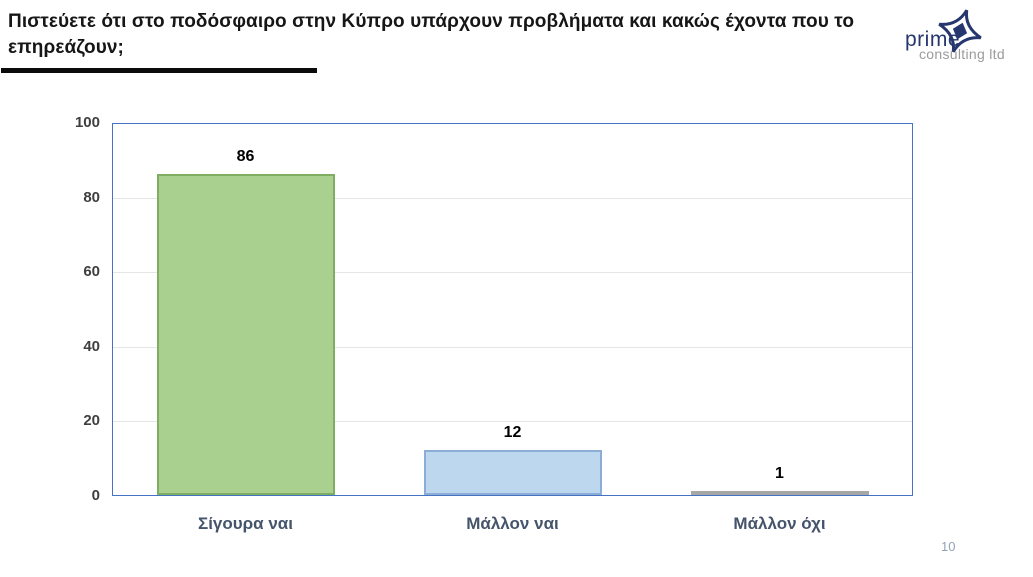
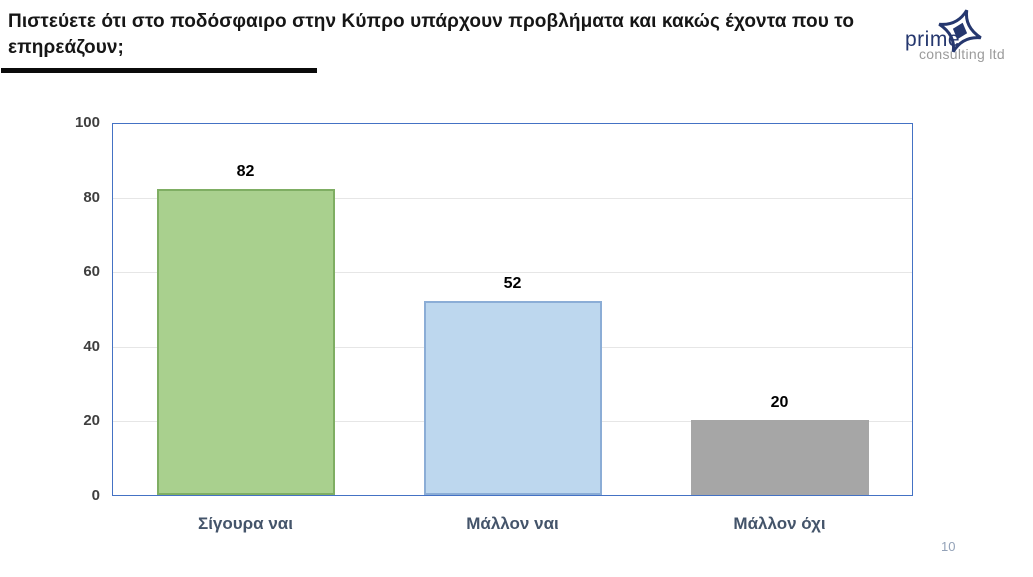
Σίγουρα ναι: 86 -> 82
Μάλλον ναι: 12 -> 52
Μάλλον όχι: 1 -> 20
